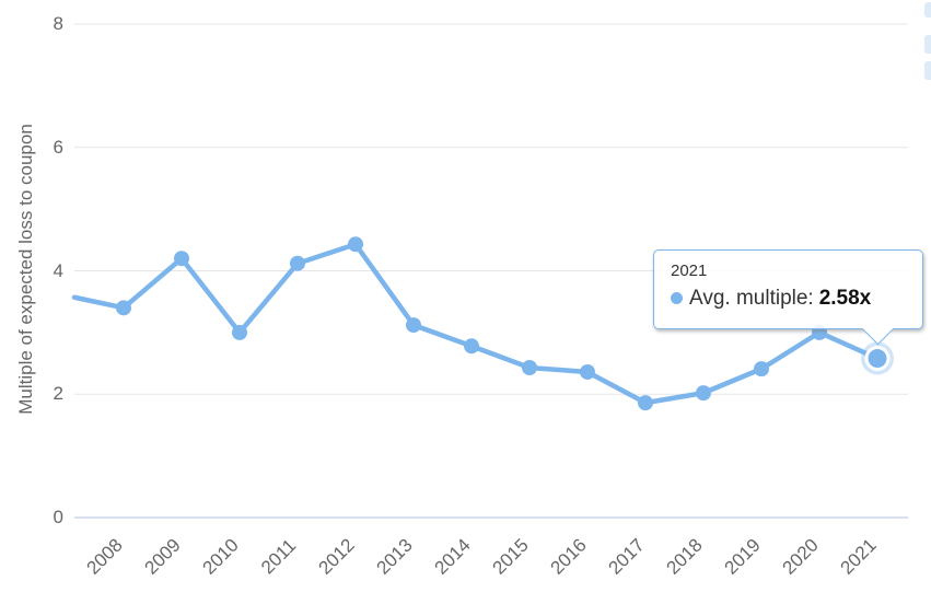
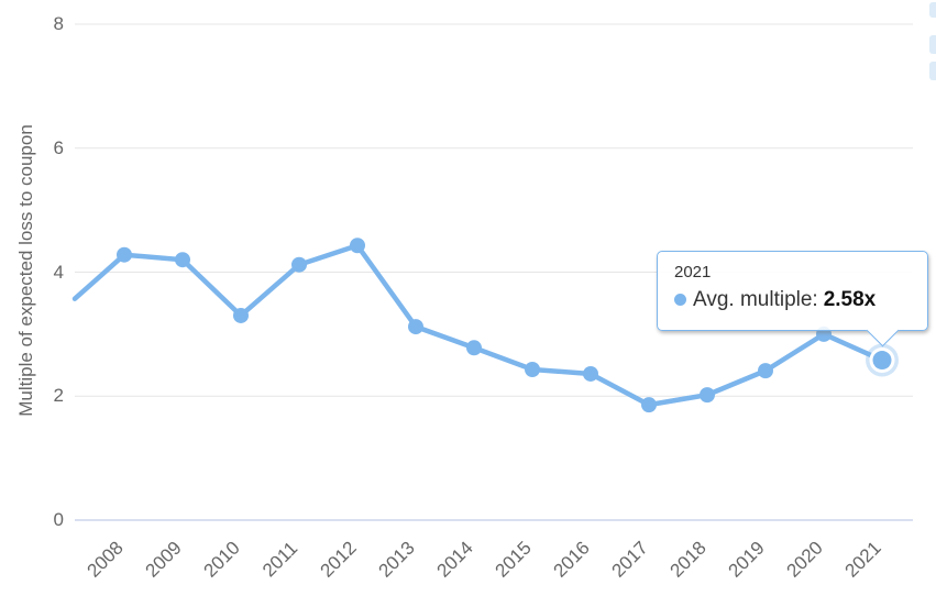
2008: 3.4 -> 4.3
2010: 3.0 -> 3.3
